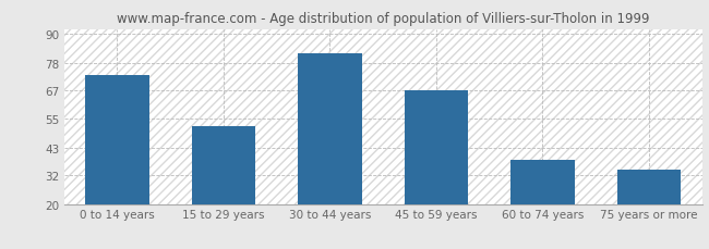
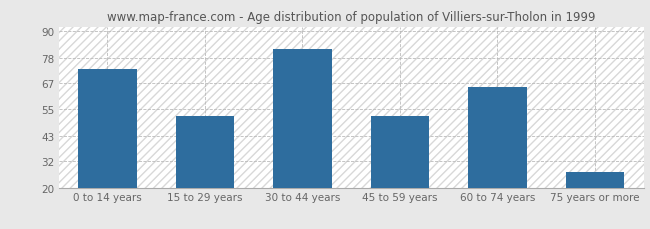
45 to 59 years: 67 -> 52
60 to 74 years: 38 -> 65
75 years or more: 34 -> 27
